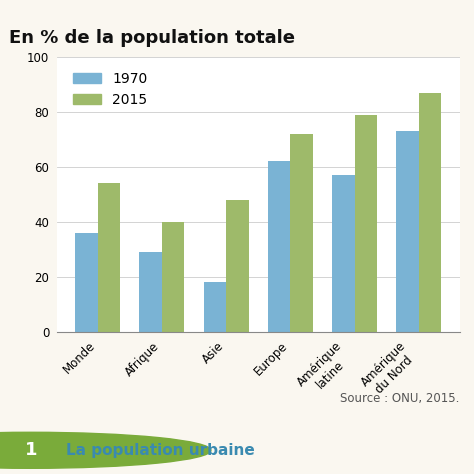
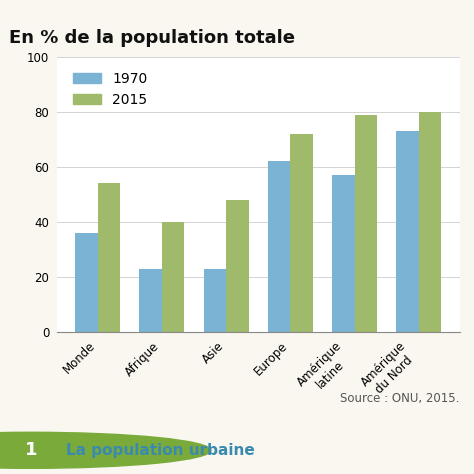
1970/Afrique: 29 -> 23
1970/Asie: 18 -> 23
2015/Amérique du Nord: 87 -> 80
